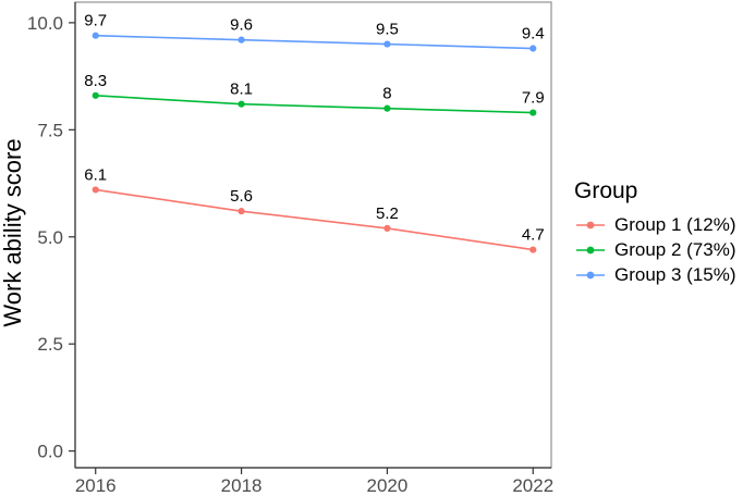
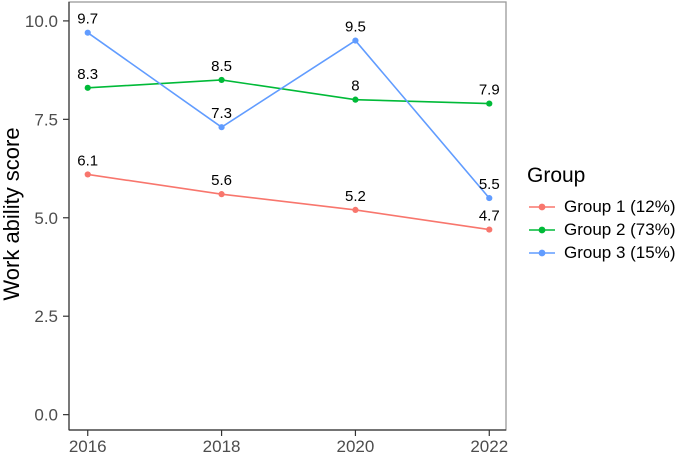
Group 2 (73%)/2018: 8.1 -> 8.5
Group 3 (15%)/2018: 9.6 -> 7.3
Group 3 (15%)/2022: 9.4 -> 5.5
